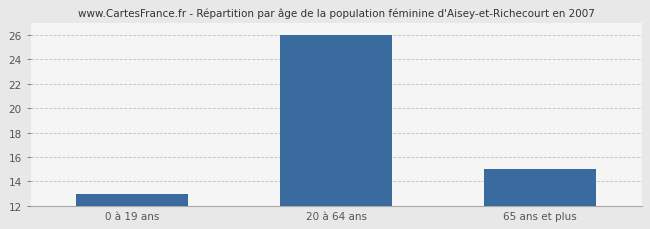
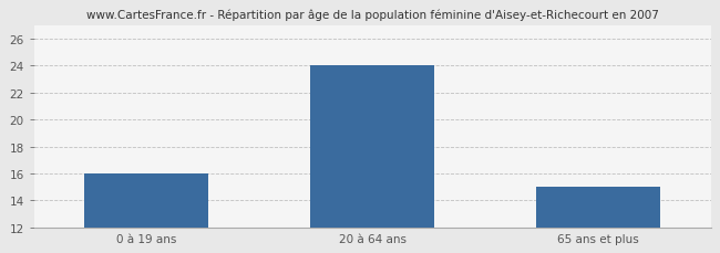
0 à 19 ans: 13 -> 16
20 à 64 ans: 26 -> 24
